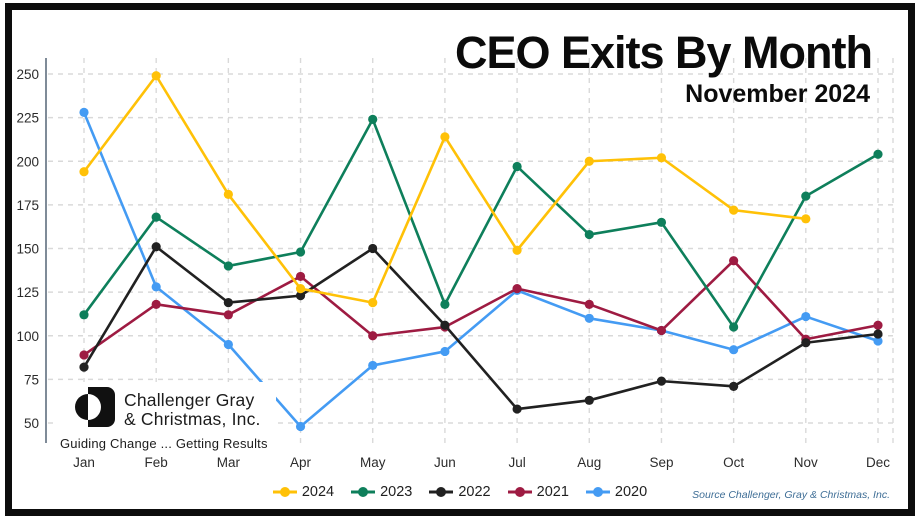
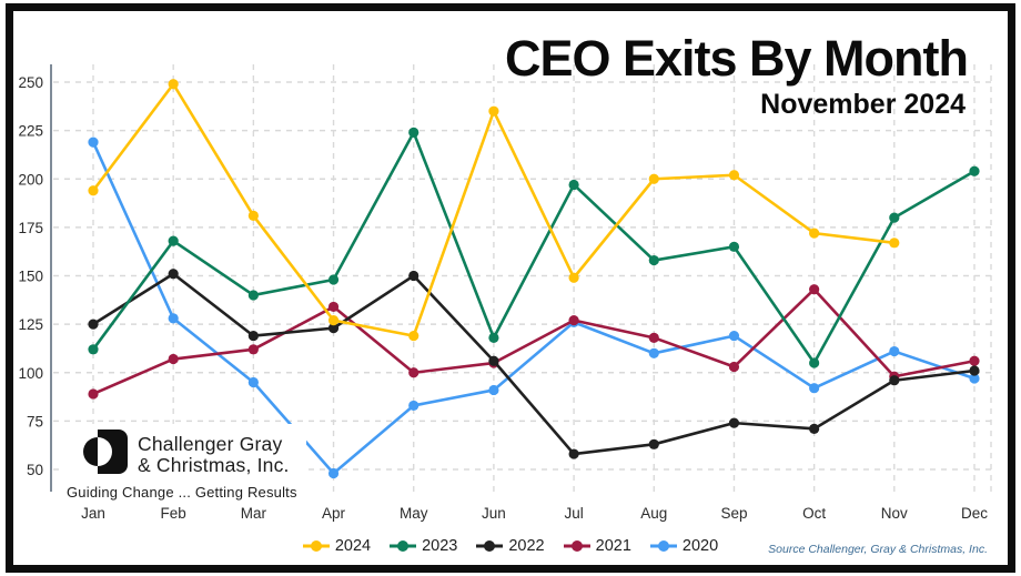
2022/Jan: 82 -> 125
2020/Jan: 228 -> 219
2021/Feb: 118 -> 107
2024/Jun: 214 -> 235
2020/Sep: 103 -> 119
